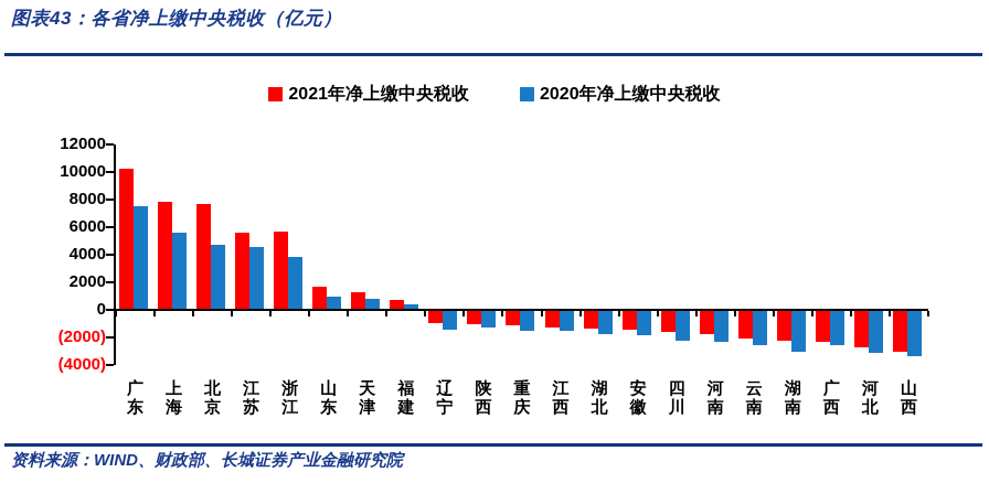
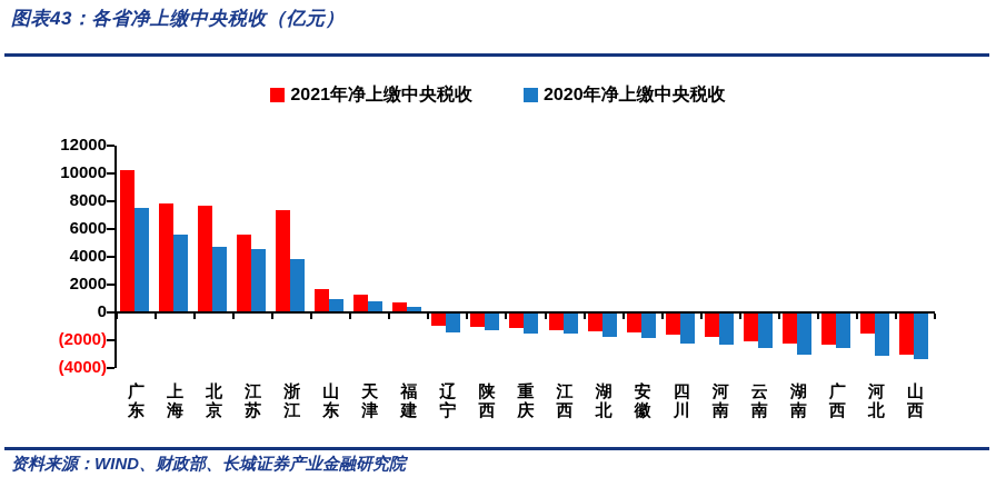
2021年净上缴中央税收/浙江: 5600 -> 7400
2021年净上缴中央税收/河北: -2700 -> -1500
